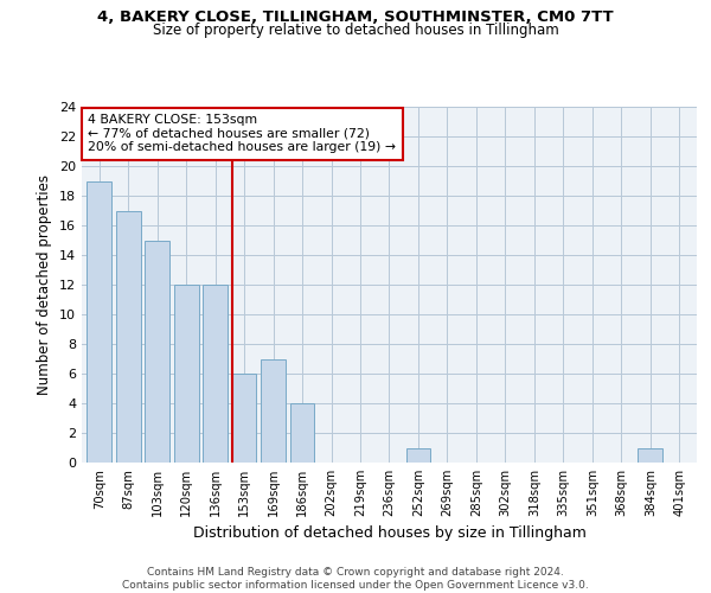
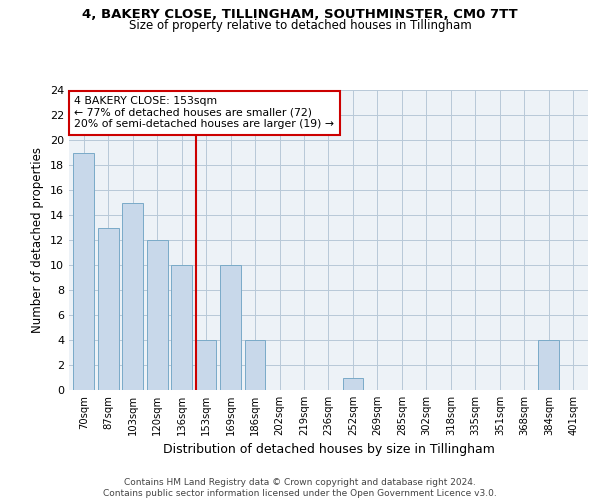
87sqm: 17 -> 13
136sqm: 12 -> 10
153sqm: 6 -> 4
169sqm: 7 -> 10
384sqm: 1 -> 4
